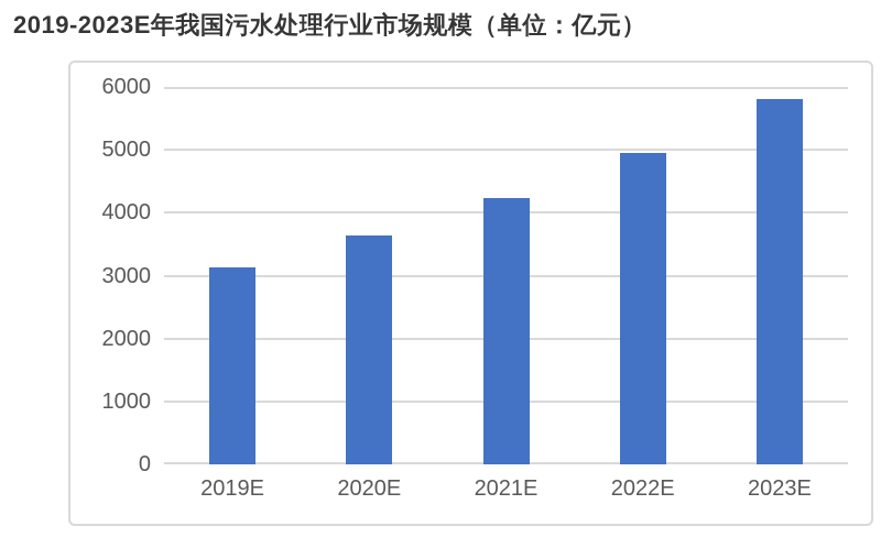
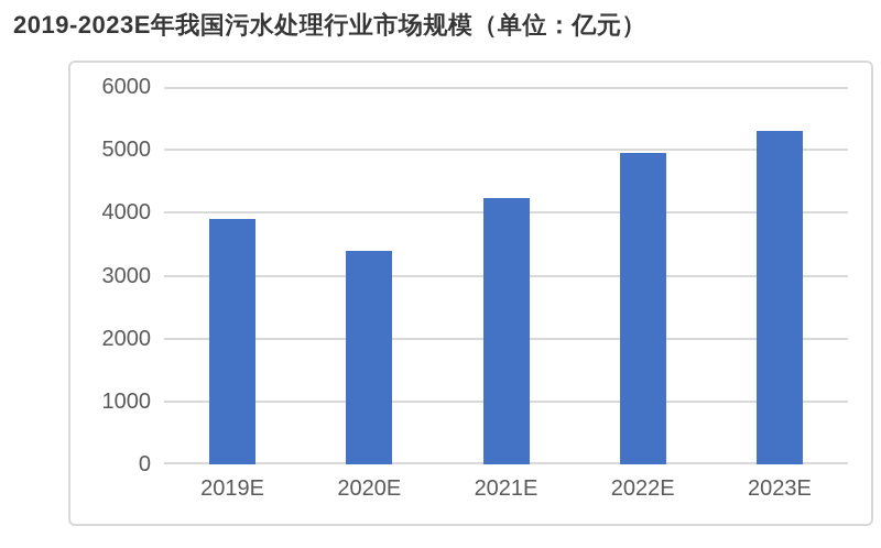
2019E: 3100 -> 3900
2020E: 3600 -> 3400
2023E: 5800 -> 5300
